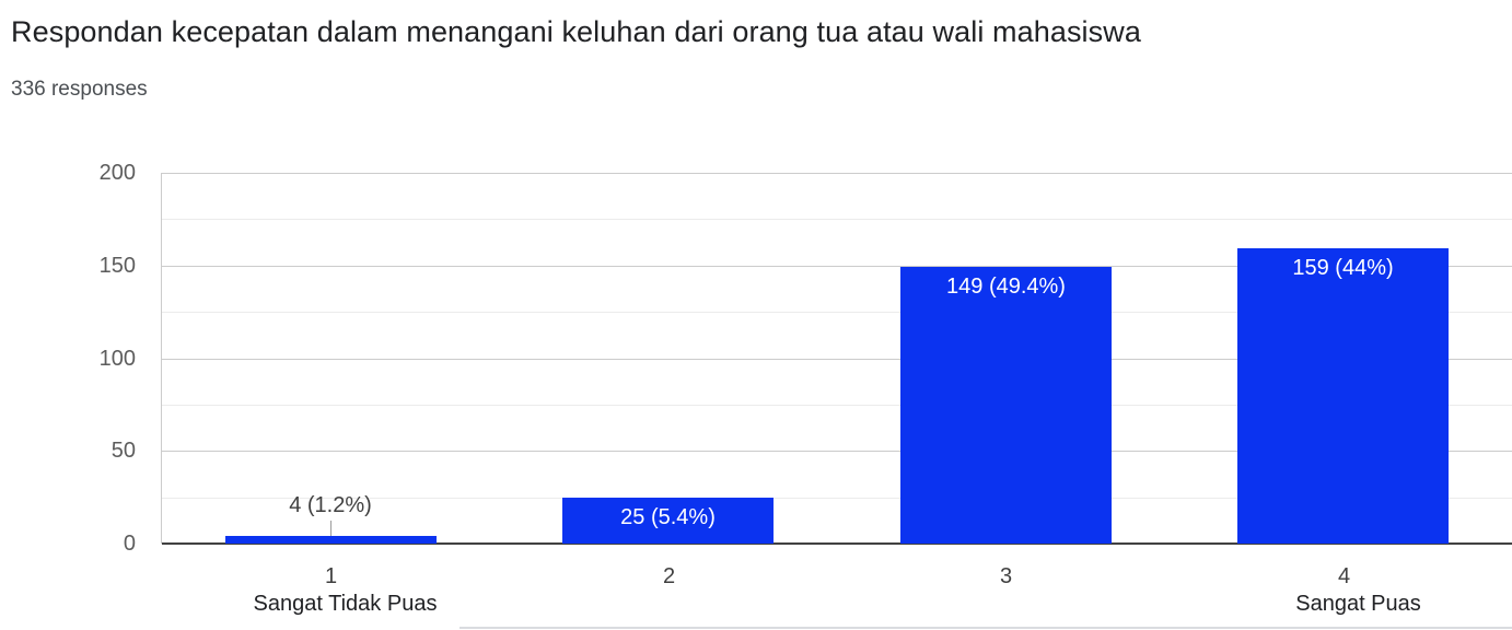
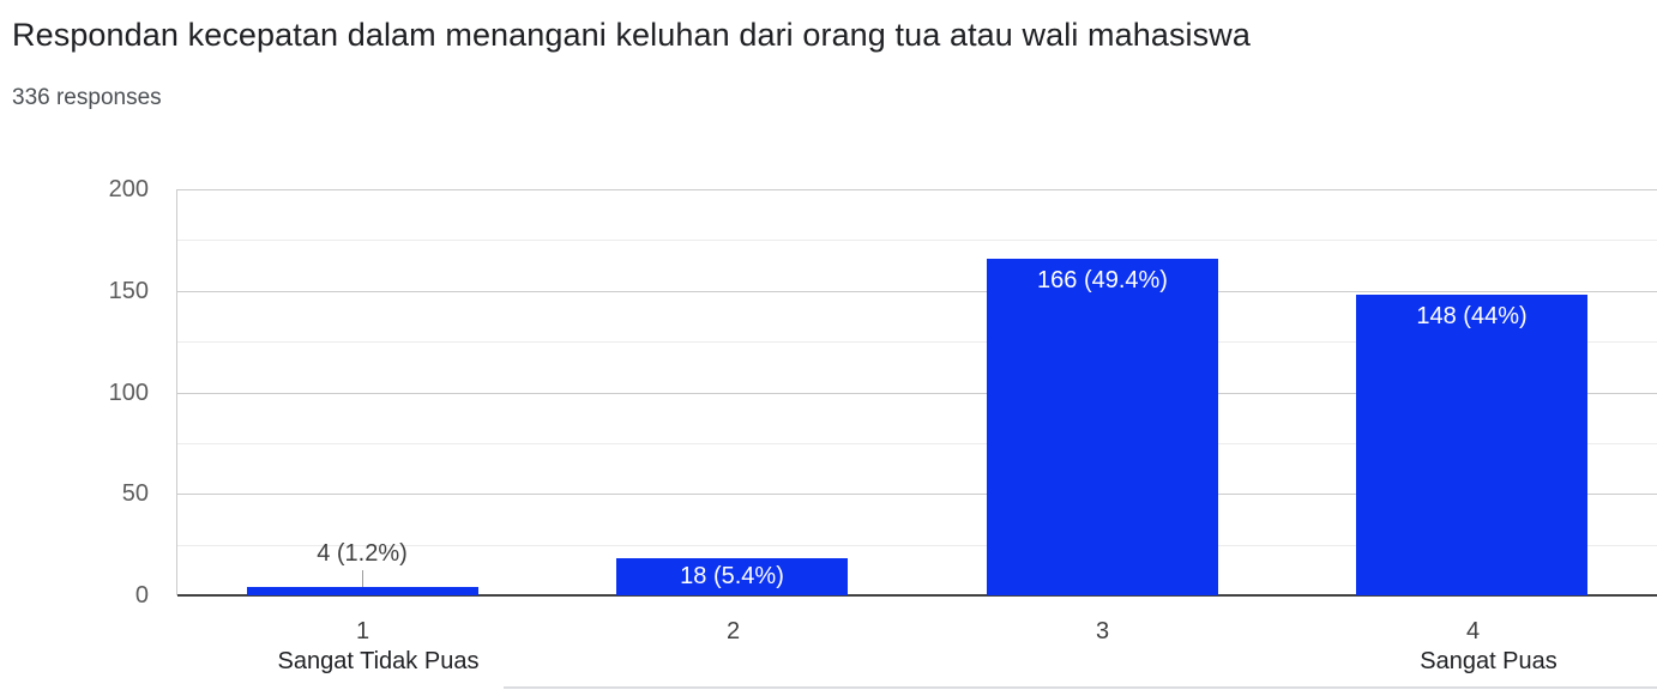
2: 25 -> 18
3: 149 -> 166
4: 159 -> 148
